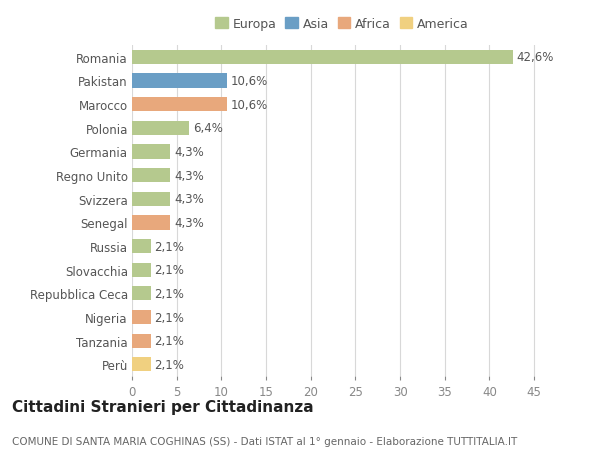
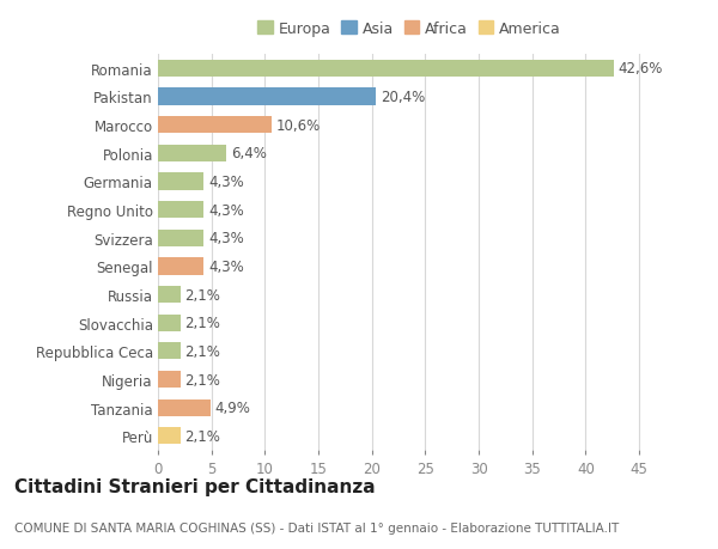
Pakistan: 10,6% -> 20,4%
Tanzania: 2,1% -> 4,9%
